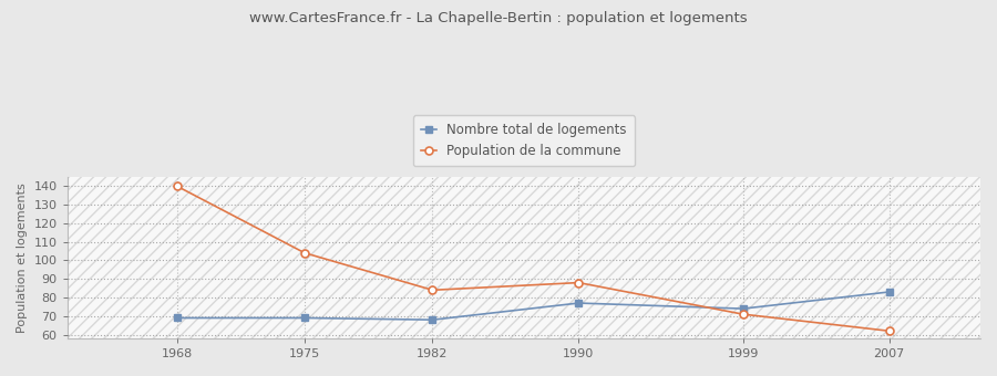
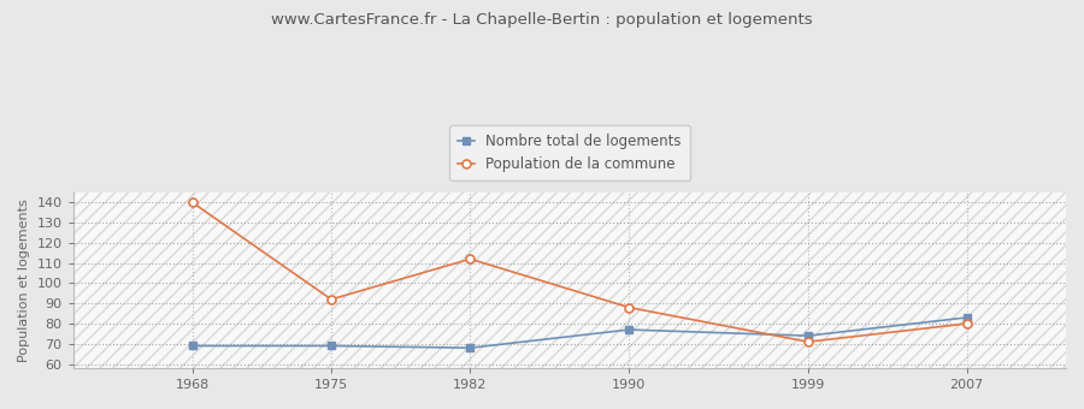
Population de la commune/1975: 104 -> 92
Population de la commune/1982: 84 -> 112
Population de la commune/2007: 62 -> 80
